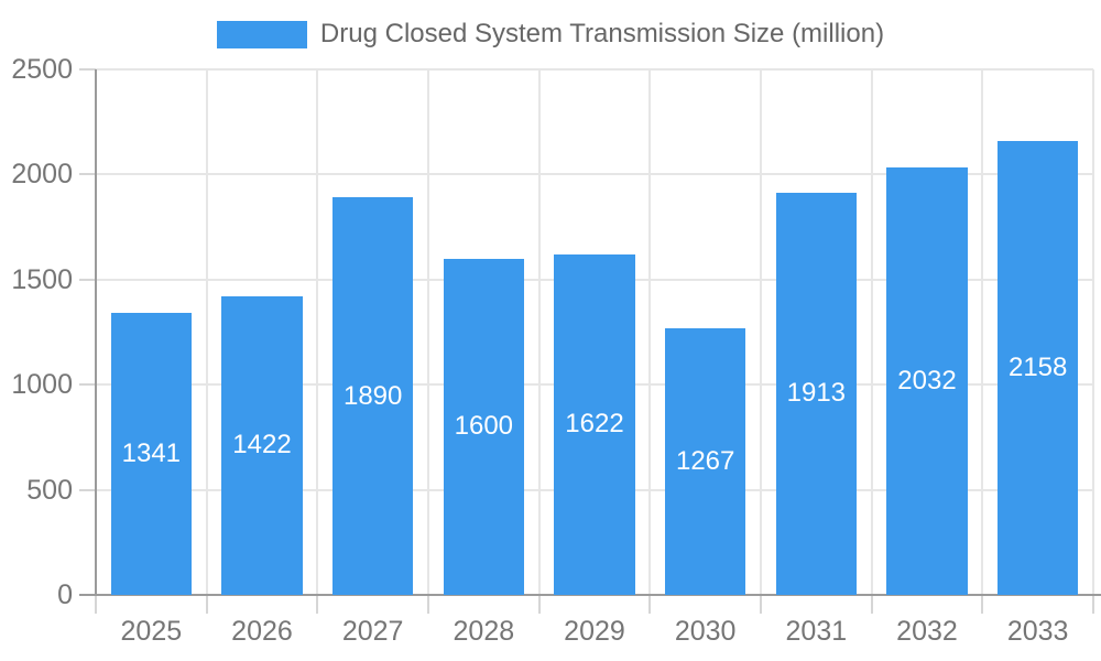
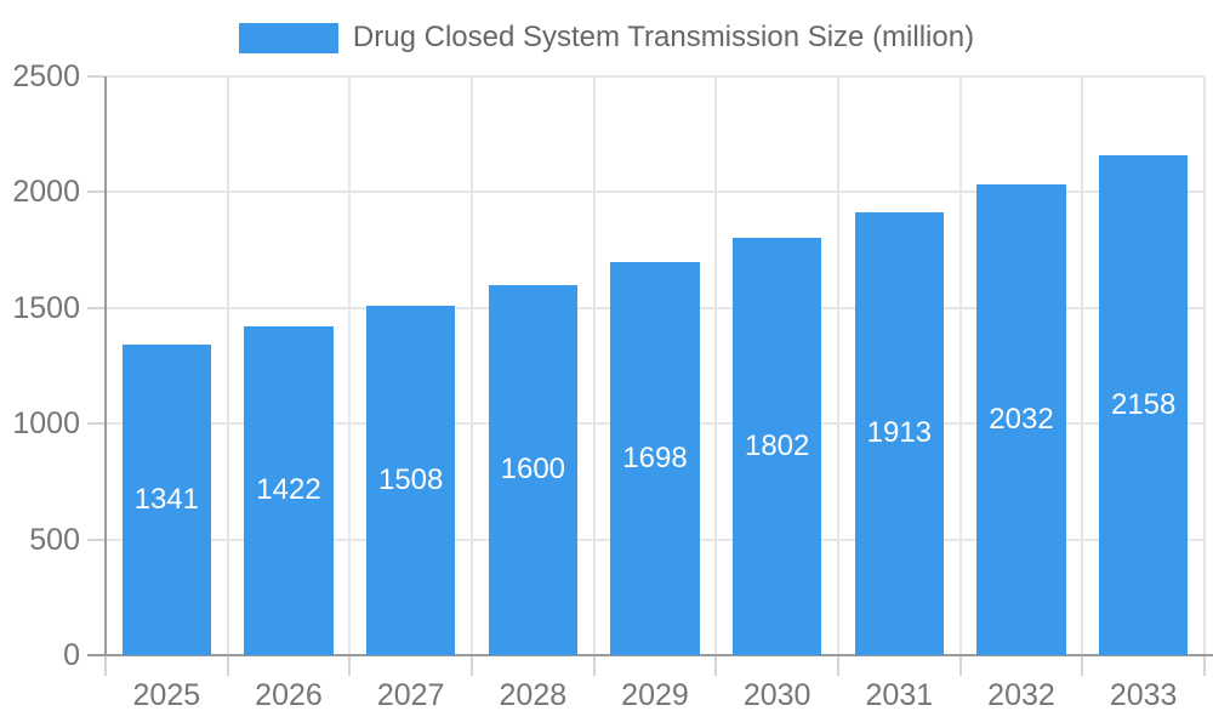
2027: 1890 -> 1508
2029: 1622 -> 1698
2030: 1267 -> 1802
